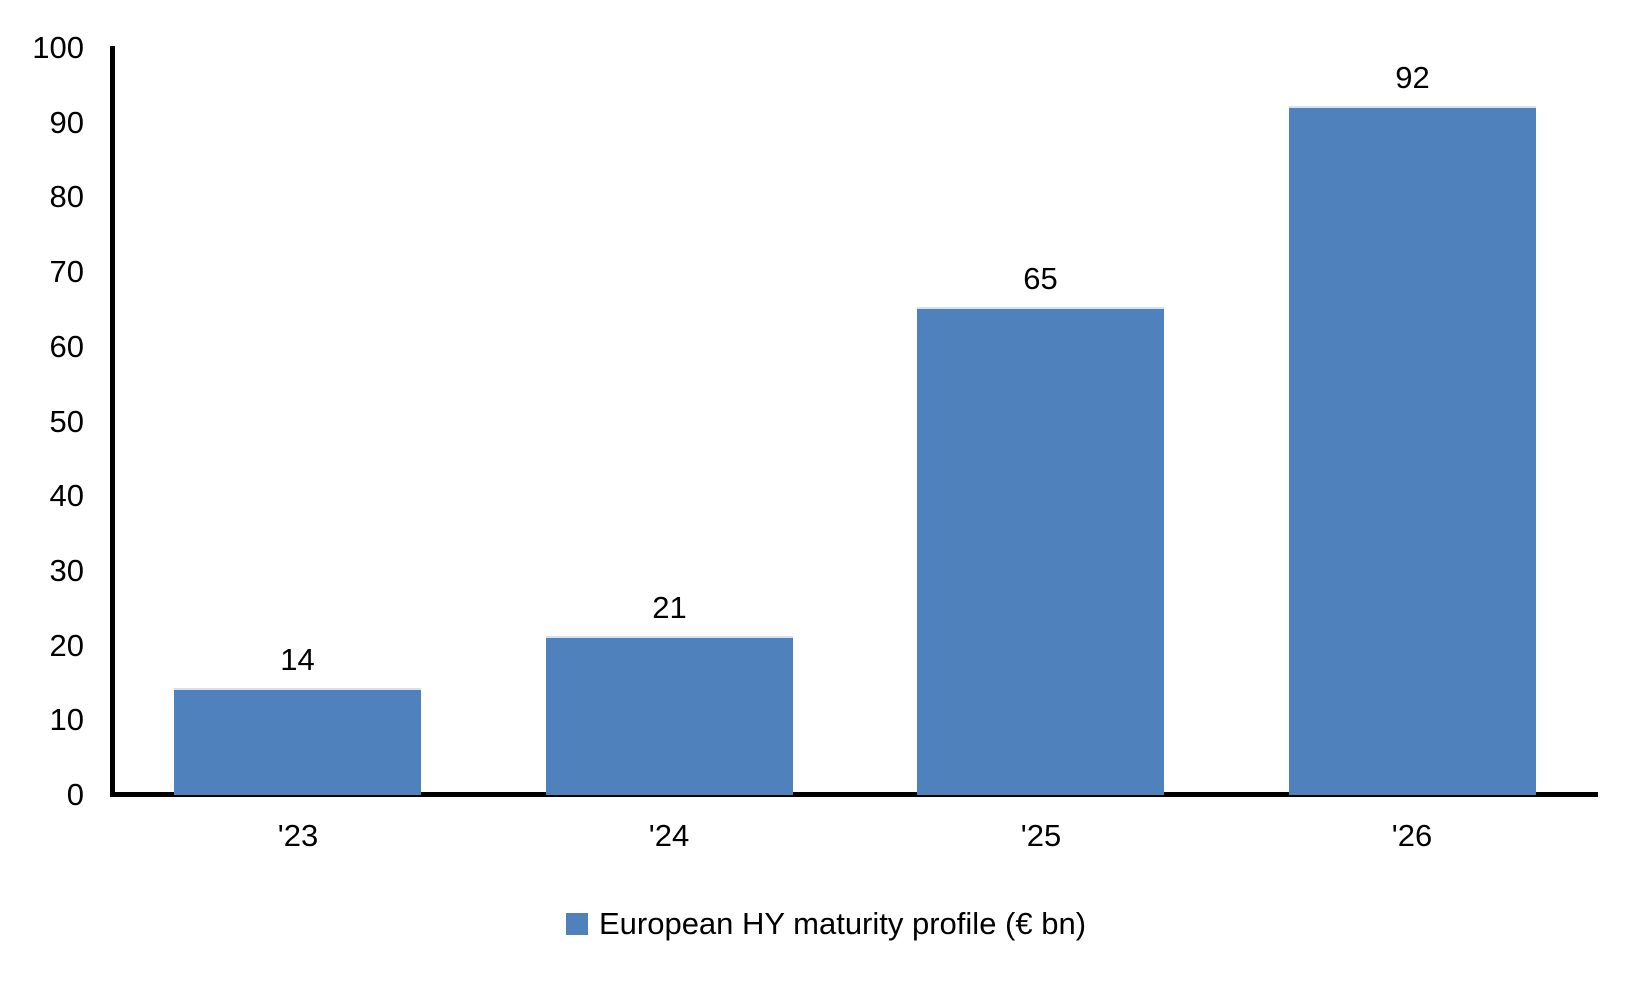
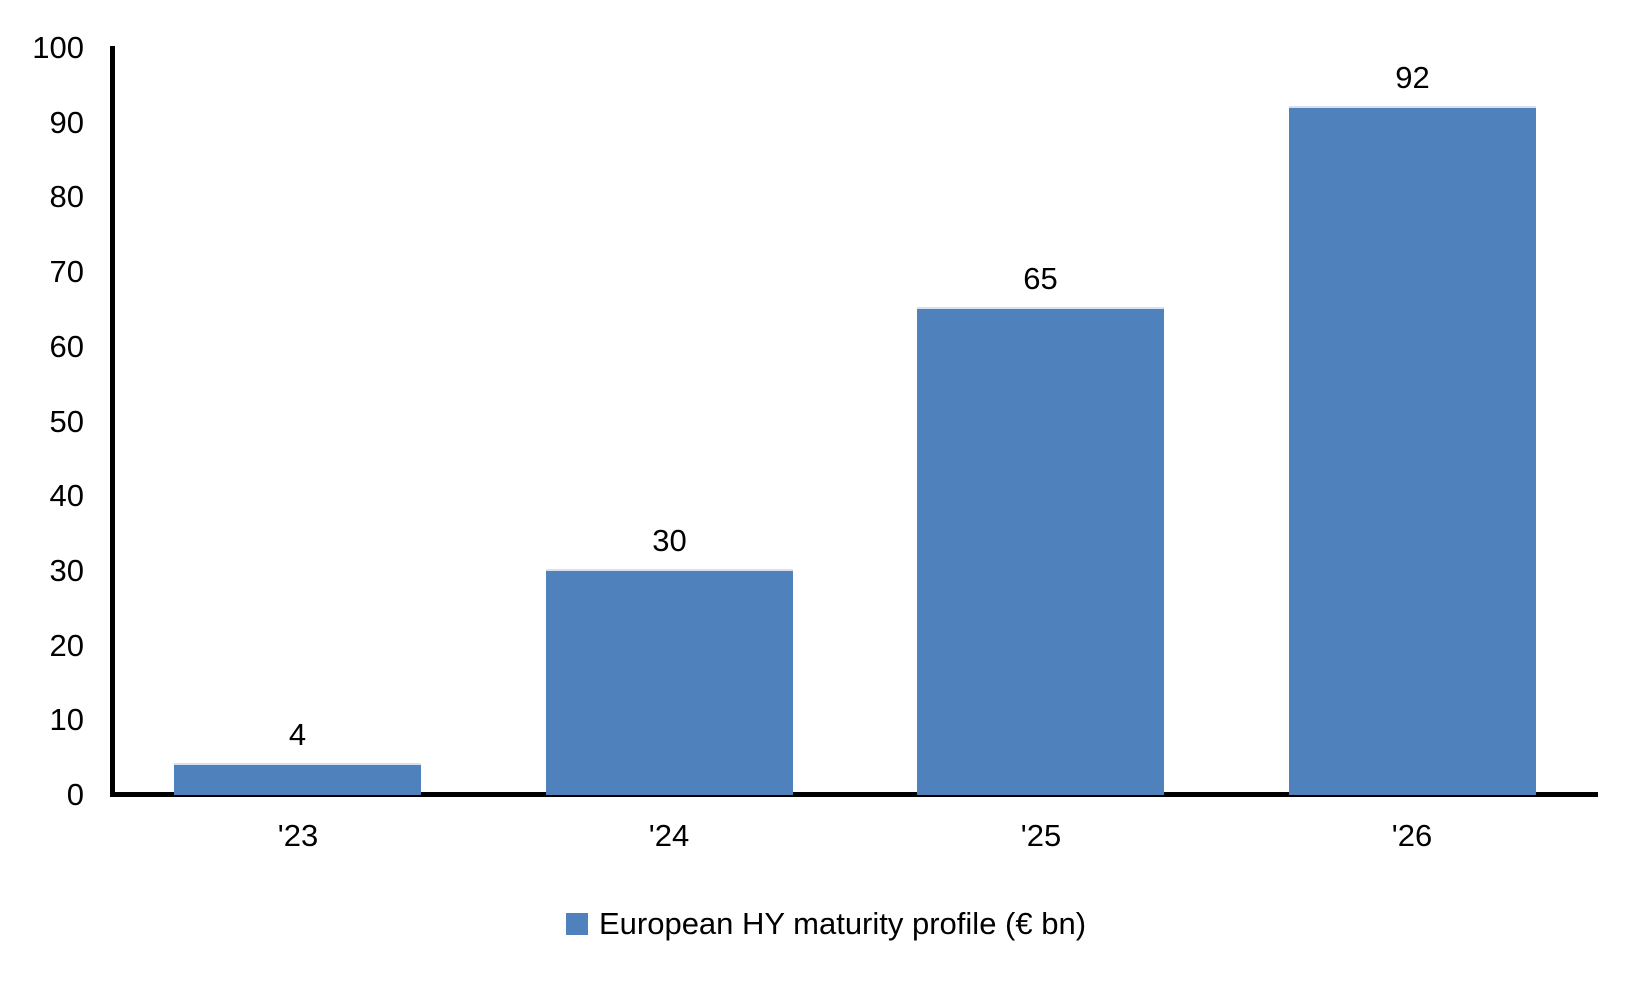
'23: 14 -> 4
'24: 21 -> 30
